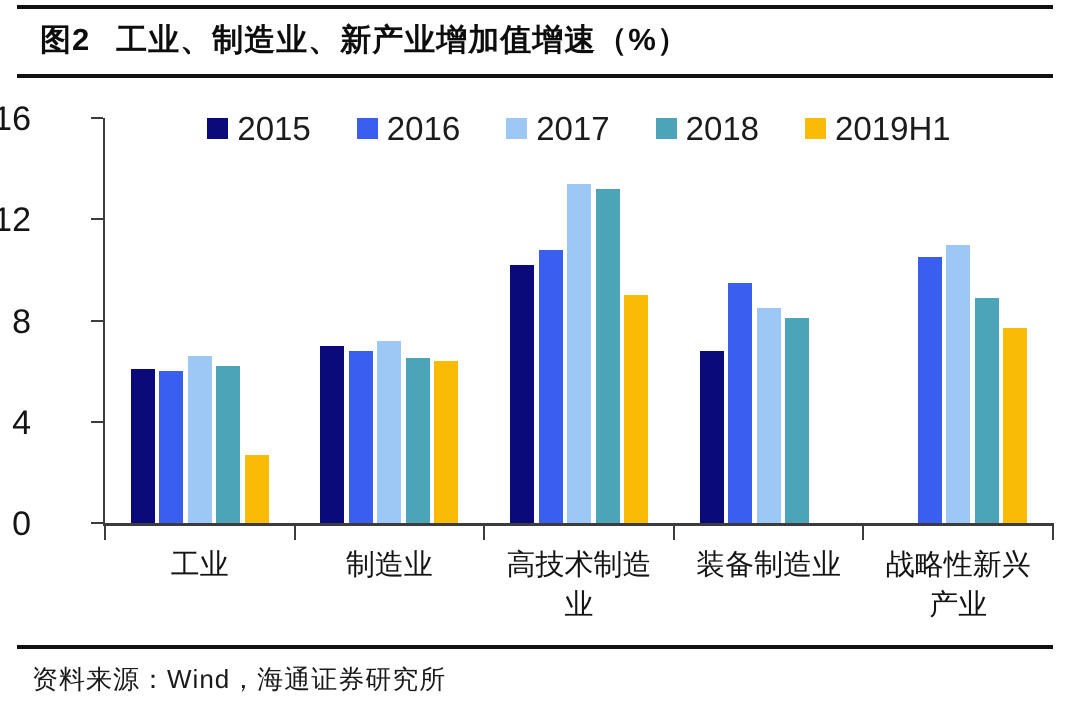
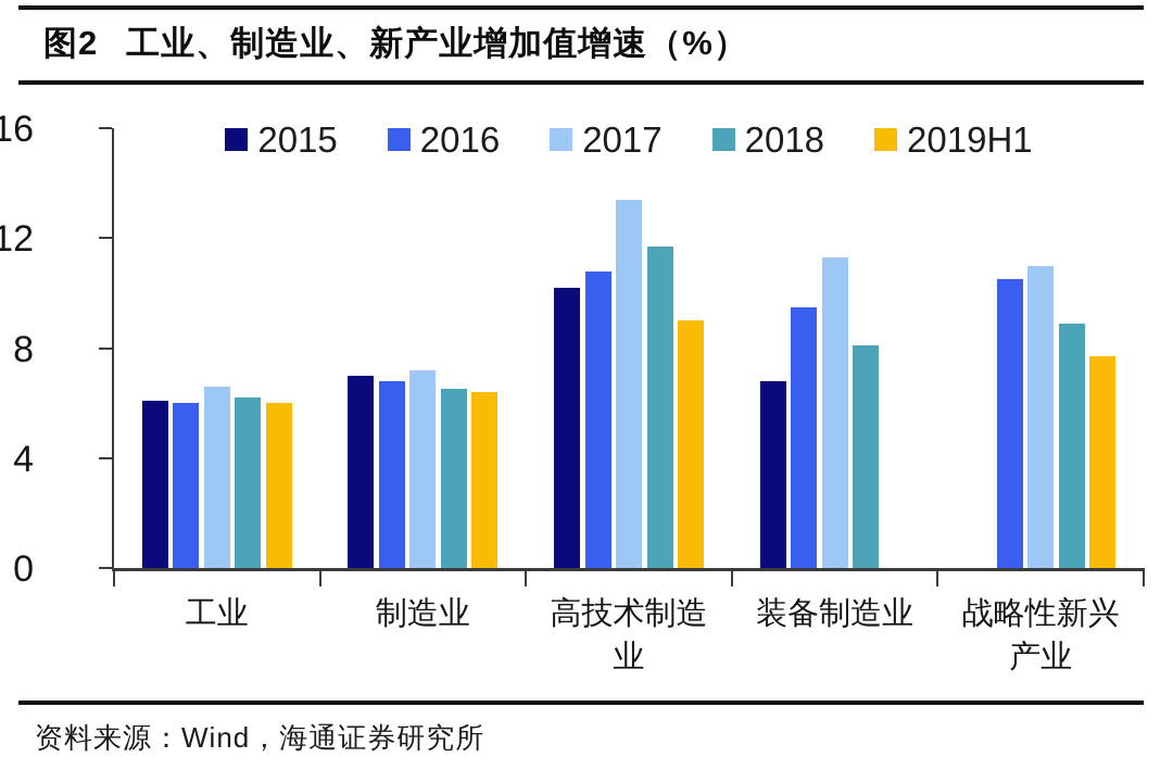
2019H1/工业: 2.7 -> 6.0
2018/高技术制造业: 13.2 -> 11.7
2017/装备制造业: 8.5 -> 11.3
